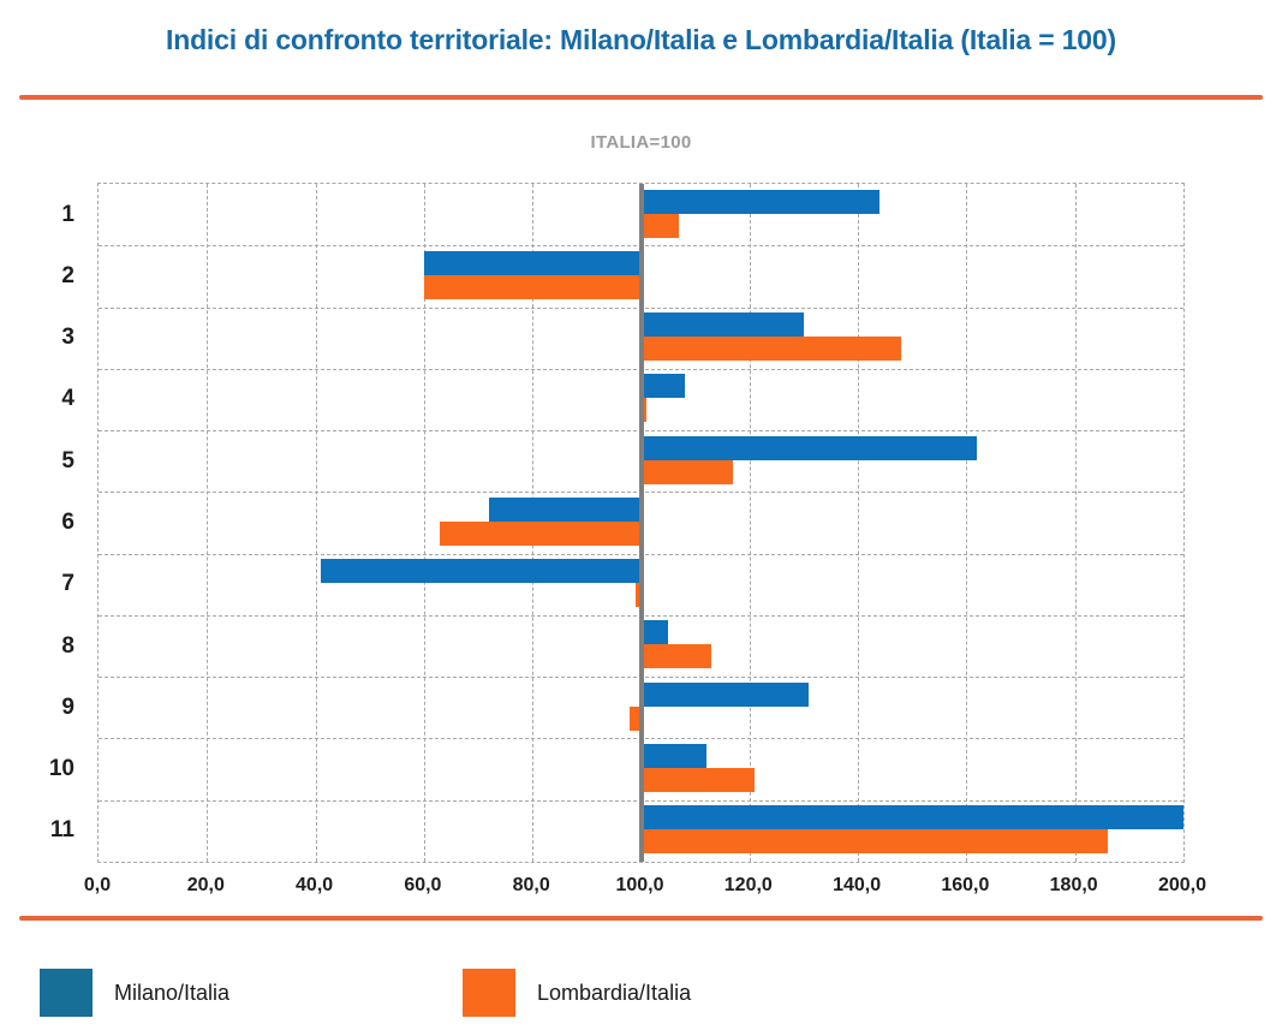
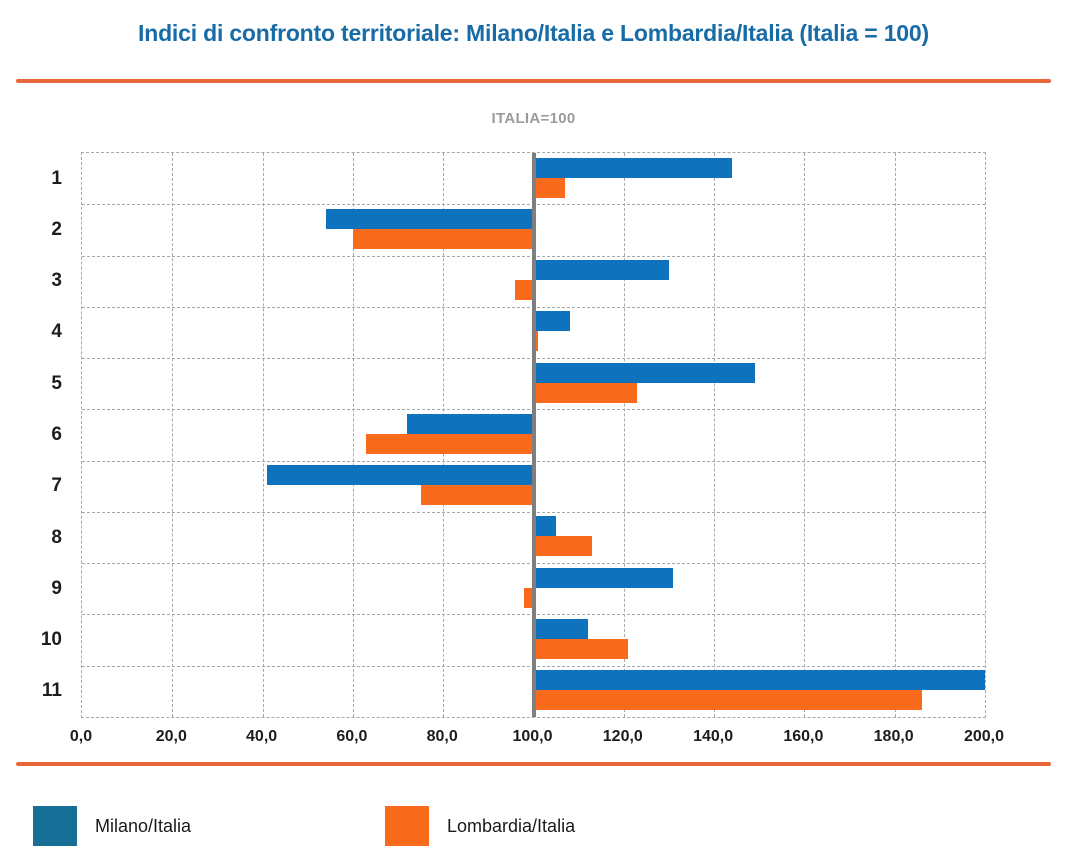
Milano/Italia/2: 60 -> 54
Lombardia/Italia/3: 148 -> 96
Milano/Italia/5: 162 -> 149
Lombardia/Italia/5: 117 -> 123
Lombardia/Italia/7: 99 -> 75
